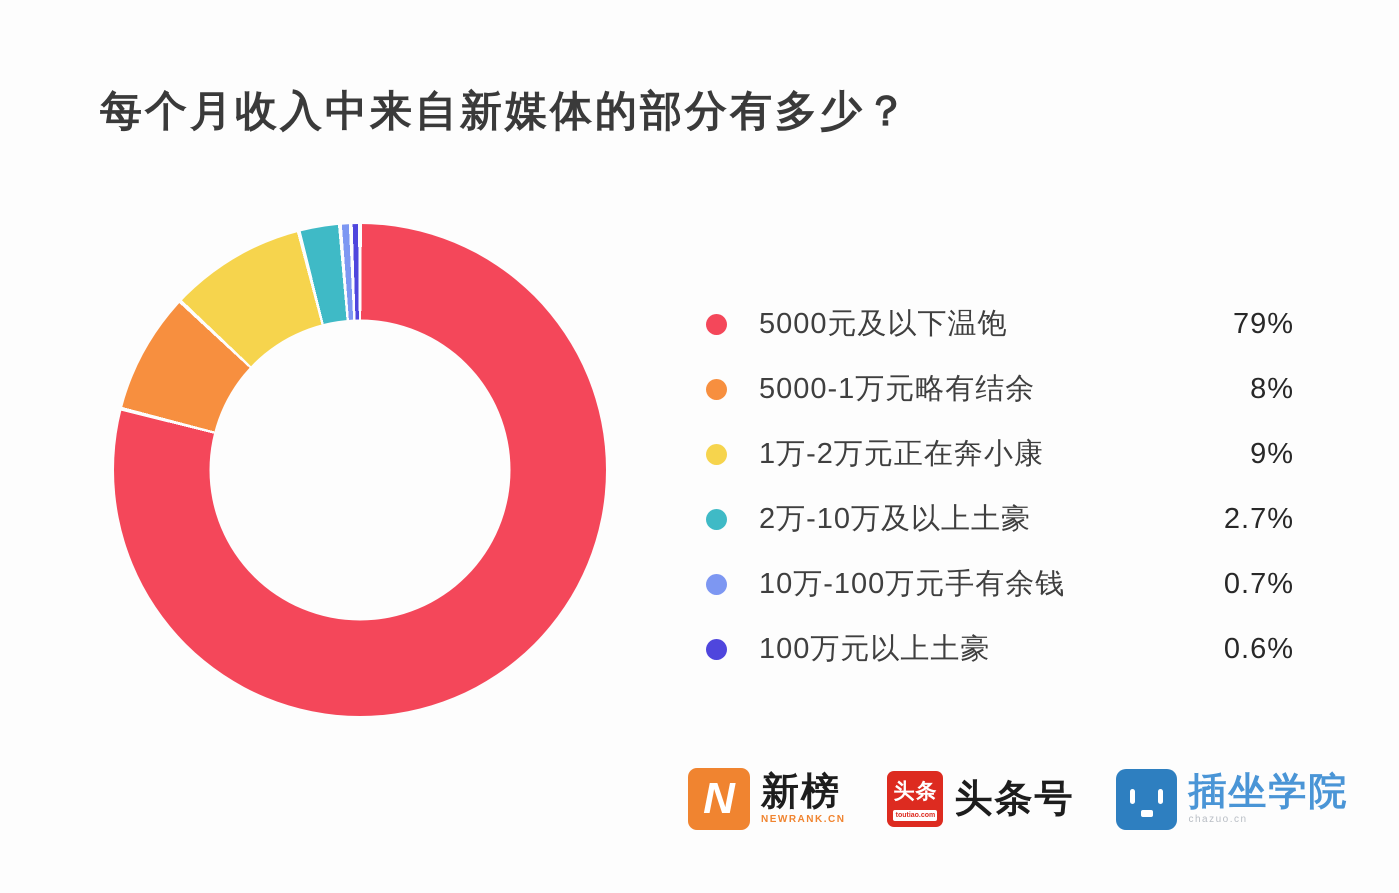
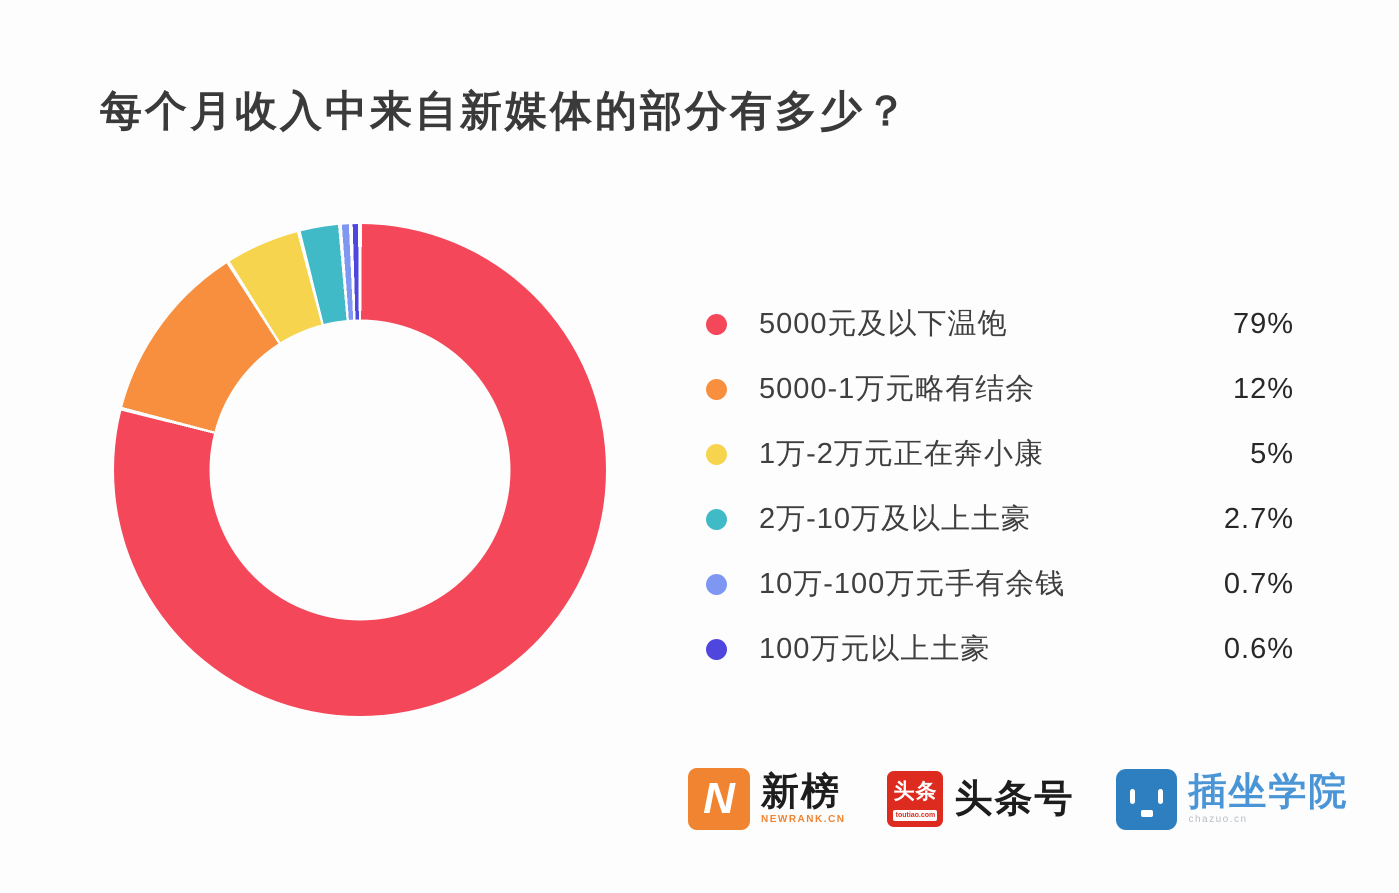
5000-1万元略有结余: 8% -> 12%
1万-2万元正在奔小康: 9% -> 5%
